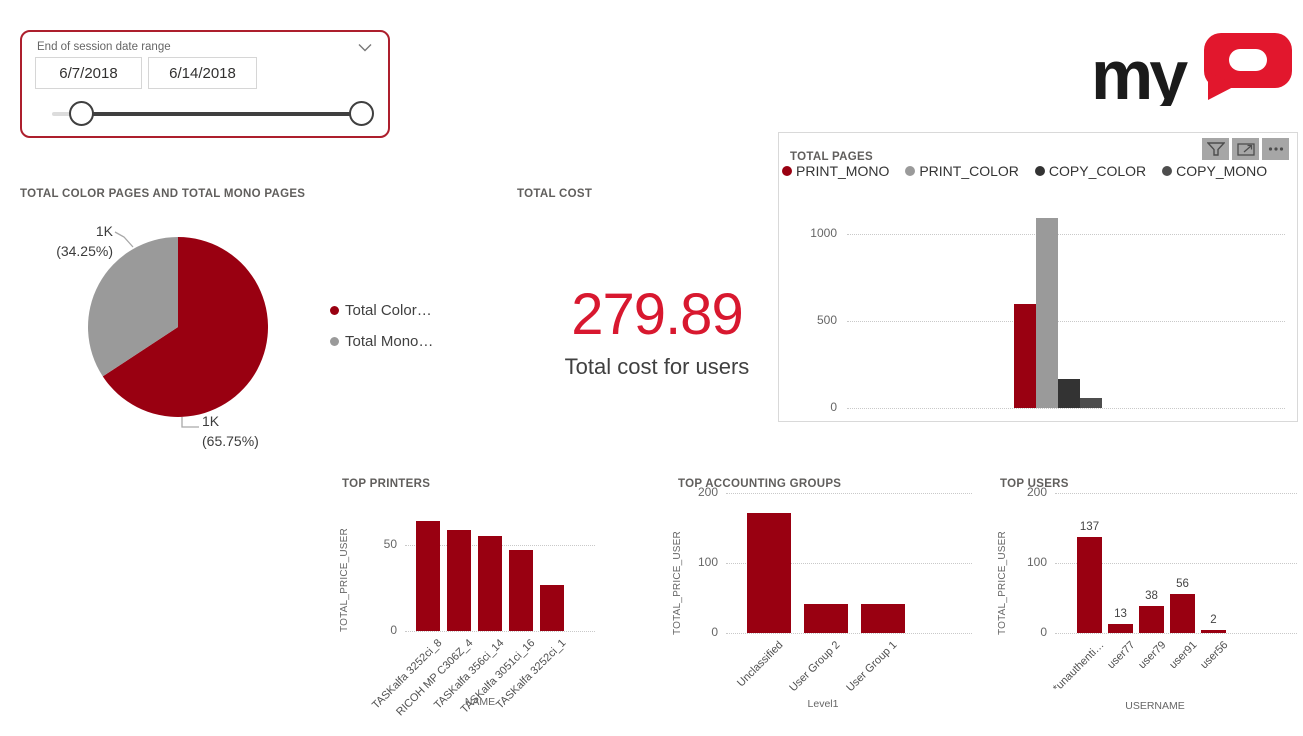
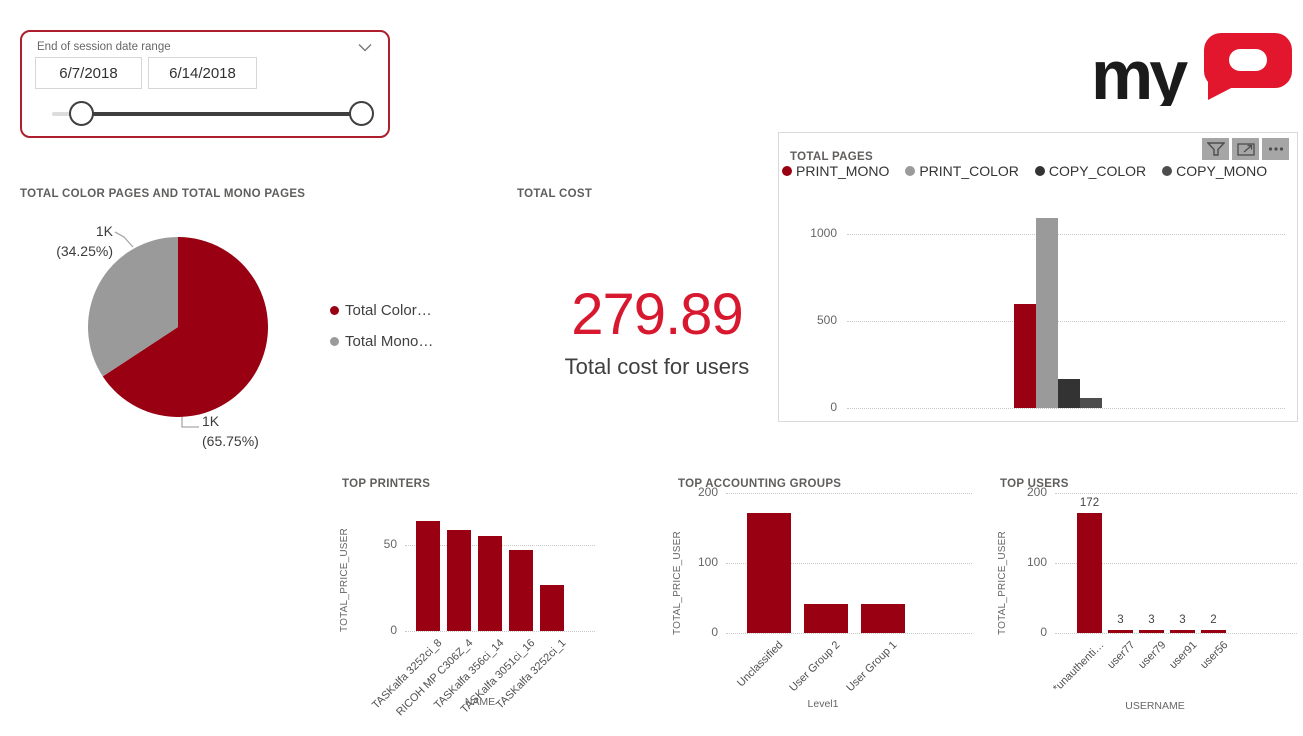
TOP USERS/*unauthenti…: 137 -> 172
TOP USERS/user77: 13 -> 3
TOP USERS/user79: 38 -> 3
TOP USERS/user91: 56 -> 3
